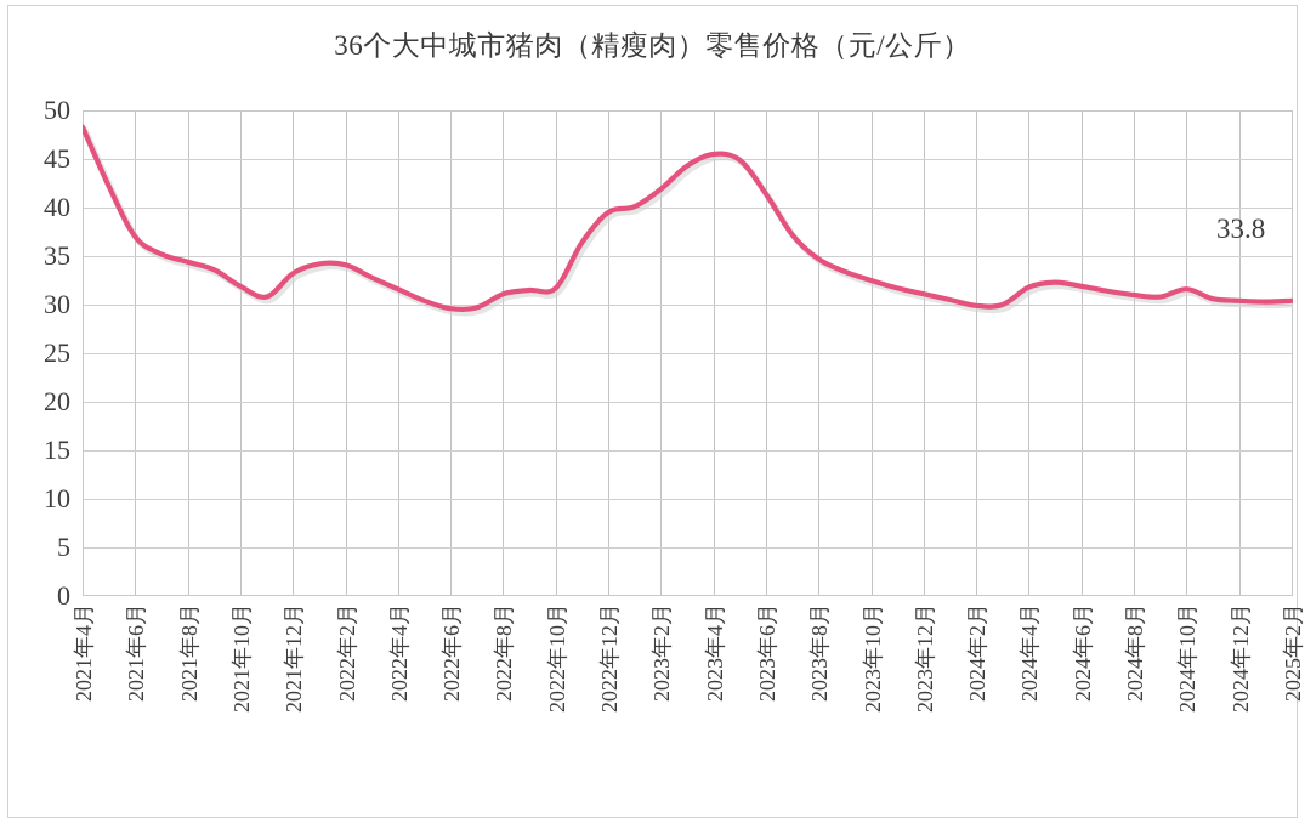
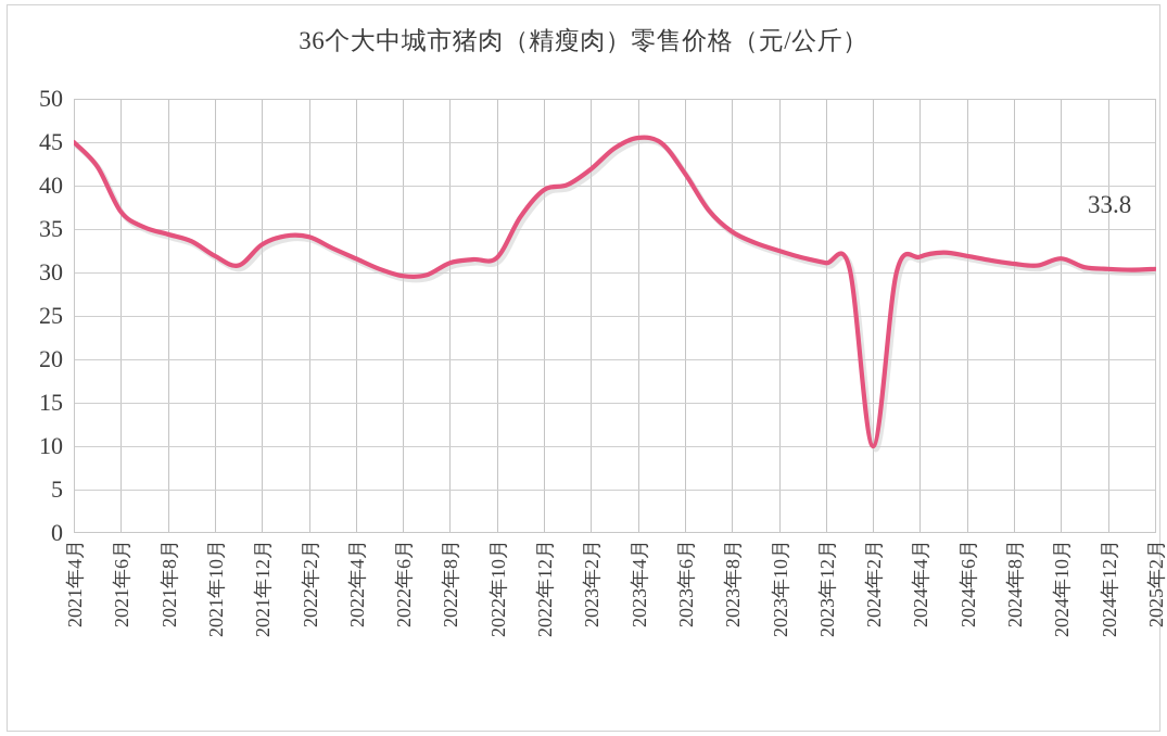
2021年4月: 48 -> 45
2024年2月: 30 -> 10
